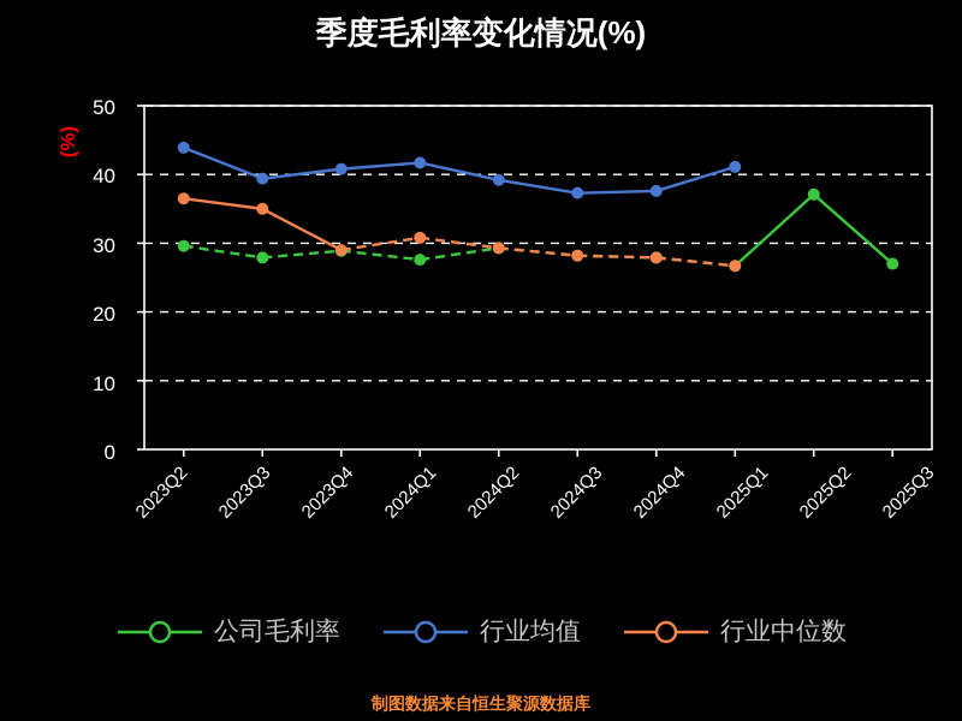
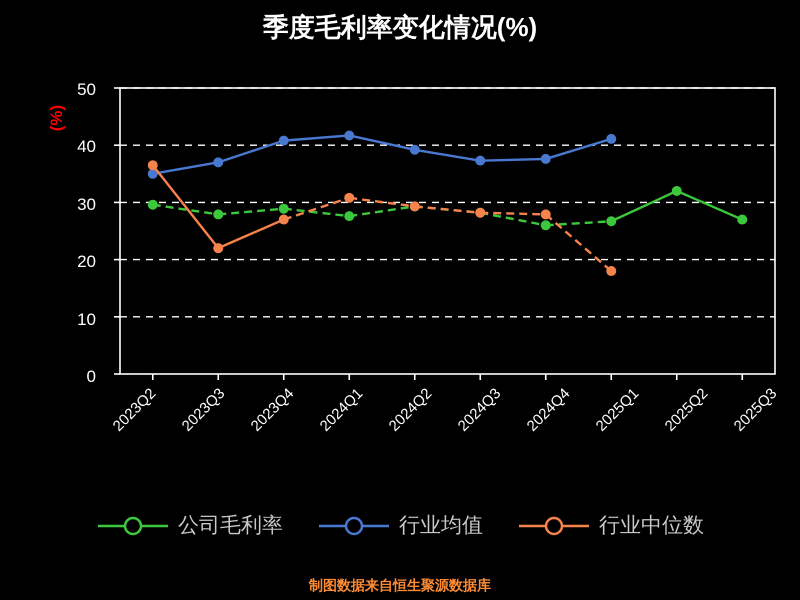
行业均值/2023Q2: 44 -> 35
行业均值/2023Q3: 39 -> 37
行业中位数/2023Q3: 35 -> 22
行业中位数/2023Q4: 29 -> 27
公司毛利率/2024Q4: 28 -> 26
行业中位数/2025Q1: 27 -> 18
公司毛利率/2025Q2: 37 -> 32
